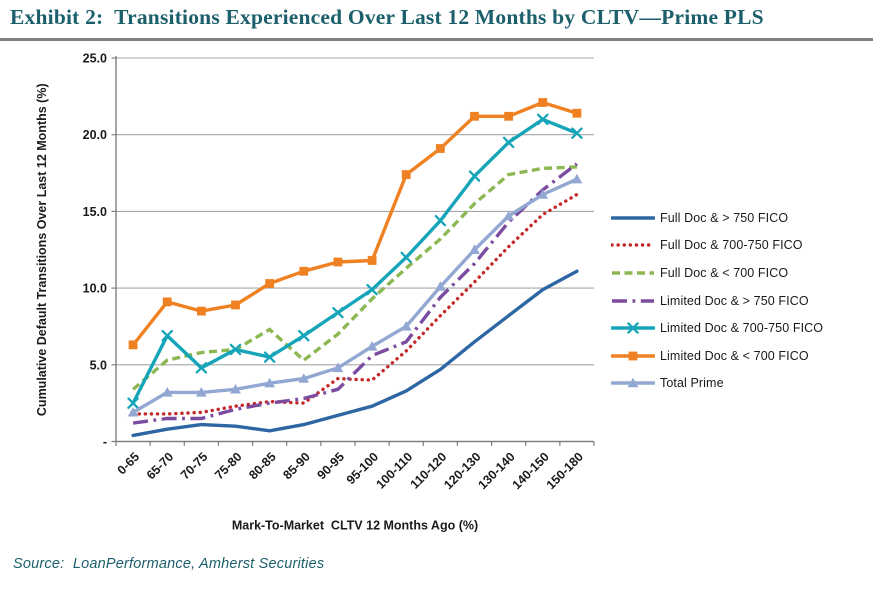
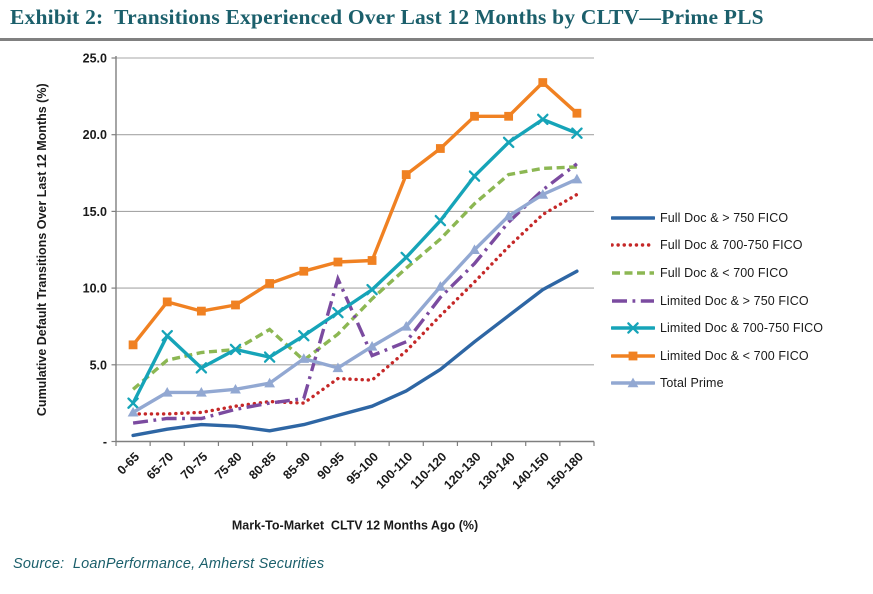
Total Prime/85-90: 4.1 -> 5.4
Limited Doc & > 750 FICO/90-95: 3.4 -> 10.6
Limited Doc & < 700 FICO/140-150: 22.1 -> 23.4
